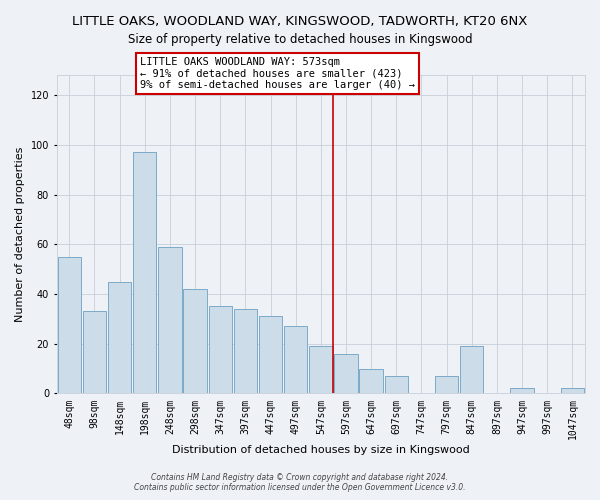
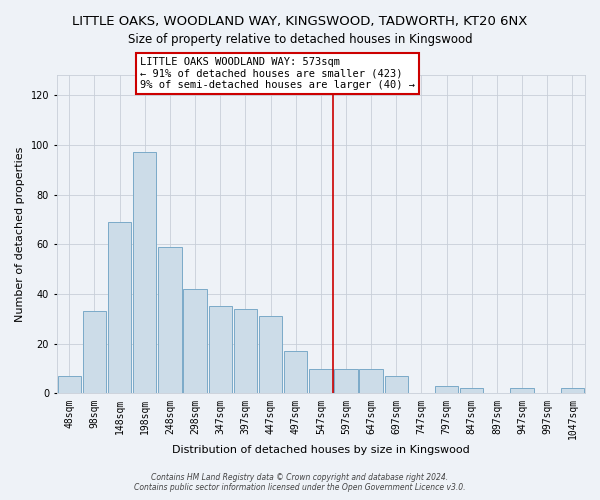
48sqm: 55 -> 7
148sqm: 45 -> 69
497sqm: 27 -> 17
547sqm: 19 -> 10
597sqm: 16 -> 10
797sqm: 7 -> 3
847sqm: 19 -> 2
